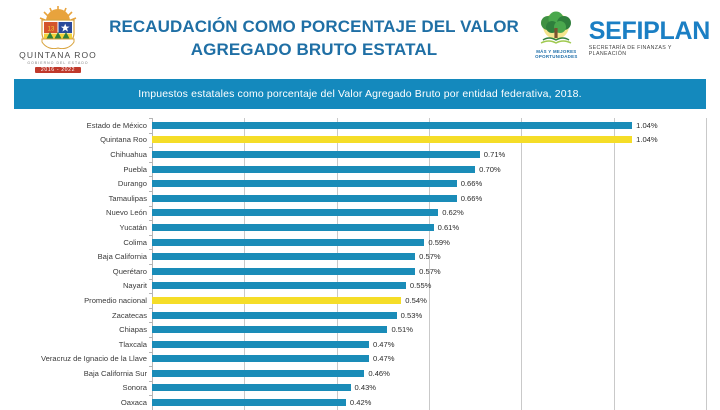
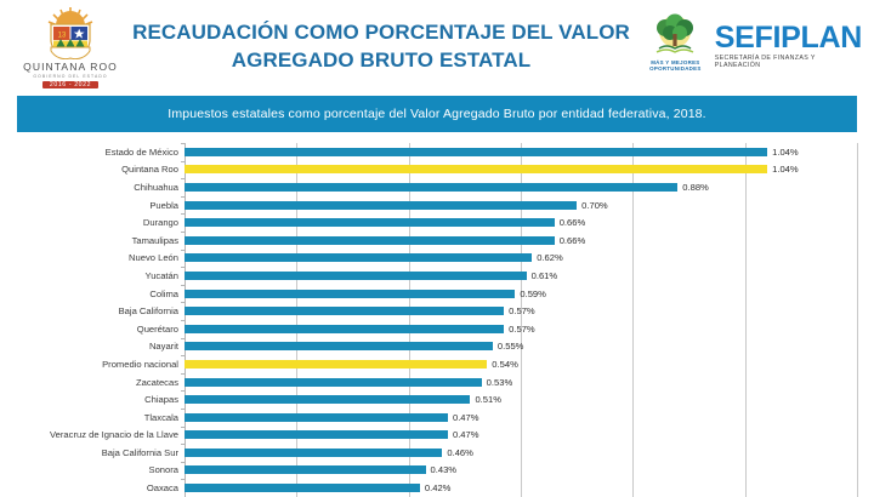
Chihuahua: 0.71% -> 0.88%
